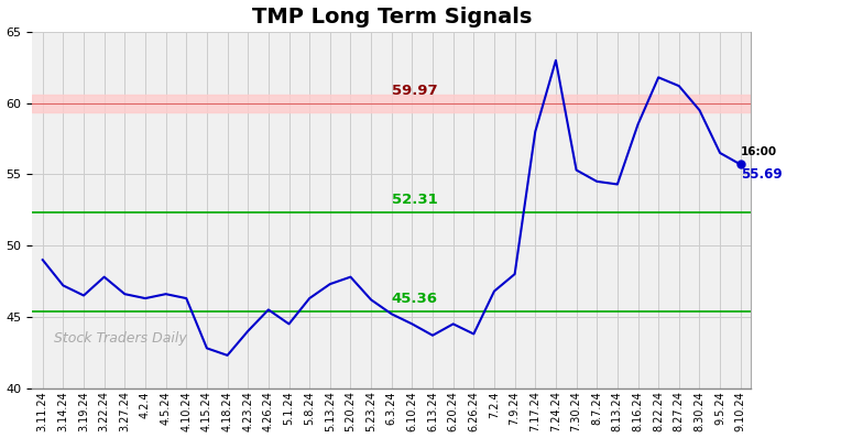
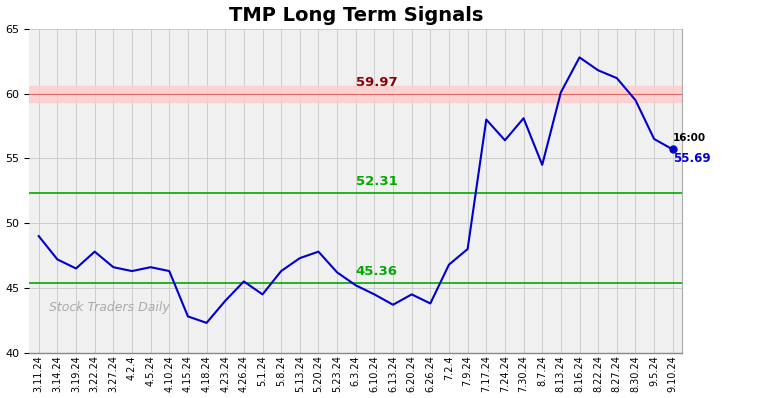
7.24.24: 63.0 -> 56.4
7.30.24: 55.3 -> 58.1
8.13.24: 54.3 -> 60.1
8.16.24: 58.5 -> 62.8
